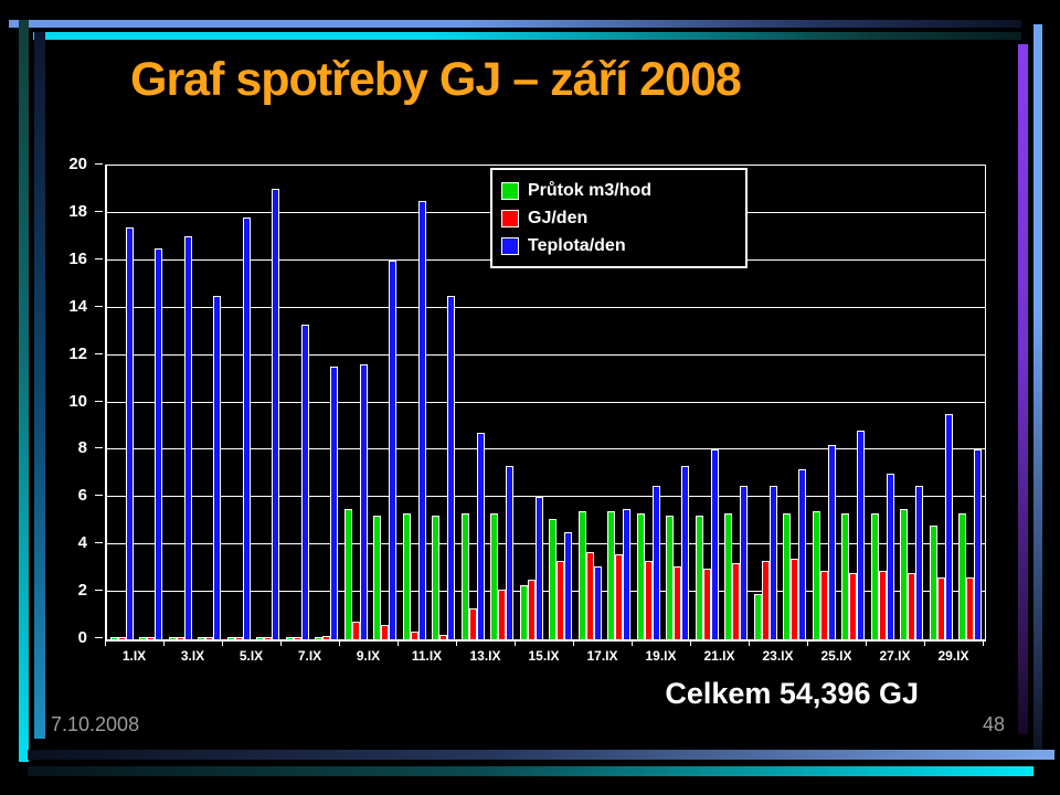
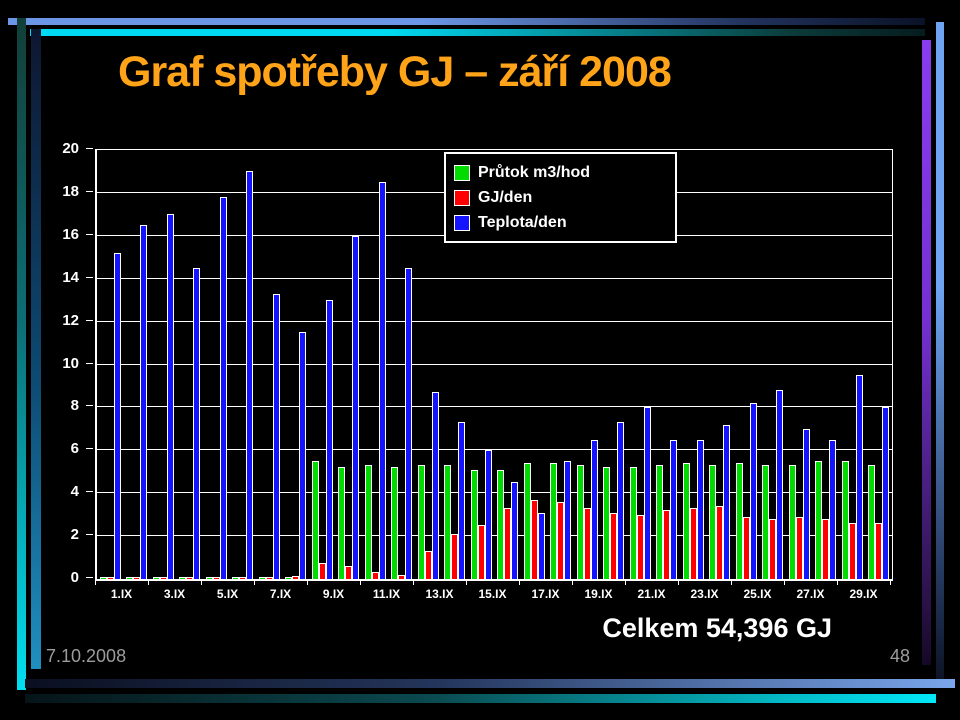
Teplota/den/1.IX: 17.4 -> 15.2
Teplota/den/9.IX: 11.6 -> 13.0
Průtok m3/hod/15.IX: 2.3 -> 5.1
Průtok m3/hod/23.IX: 1.9 -> 5.4
Průtok m3/hod/29.IX: 4.8 -> 5.5
